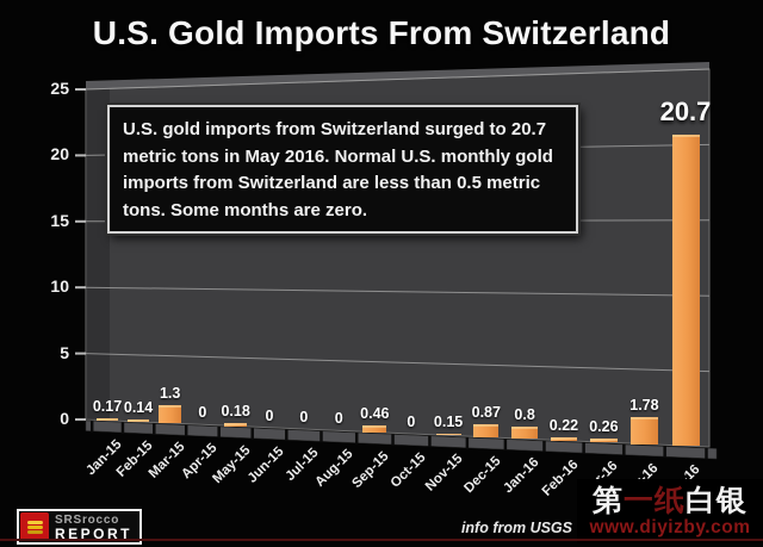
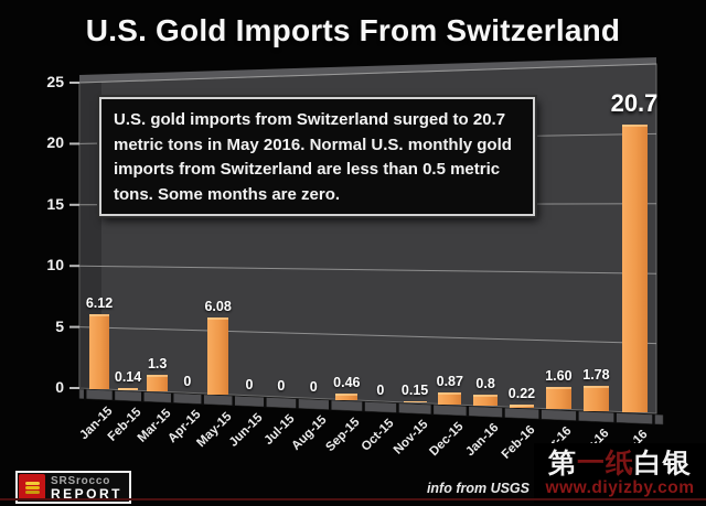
Jan-15: 0.17 -> 6.12
May-15: 0.18 -> 6.08
Mar-16: 0.26 -> 1.60
